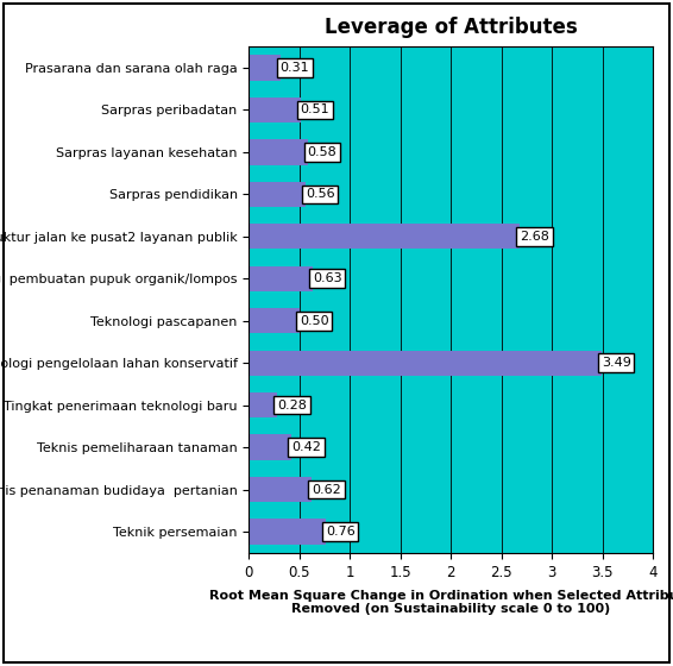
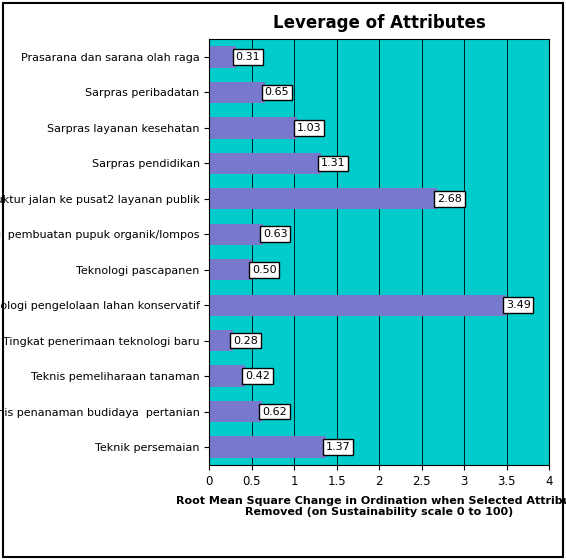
Sarpras peribadatan: 0.51 -> 0.65
Sarpras layanan kesehatan: 0.58 -> 1.03
Sarpras pendidikan: 0.56 -> 1.31
Teknik persemaian: 0.76 -> 1.37
